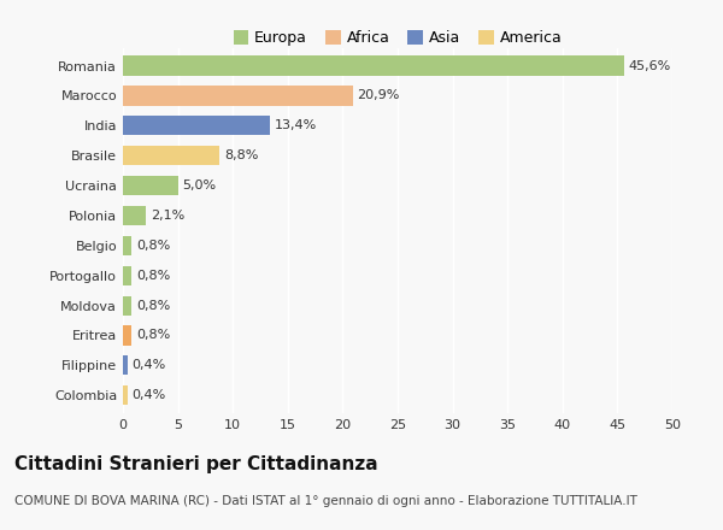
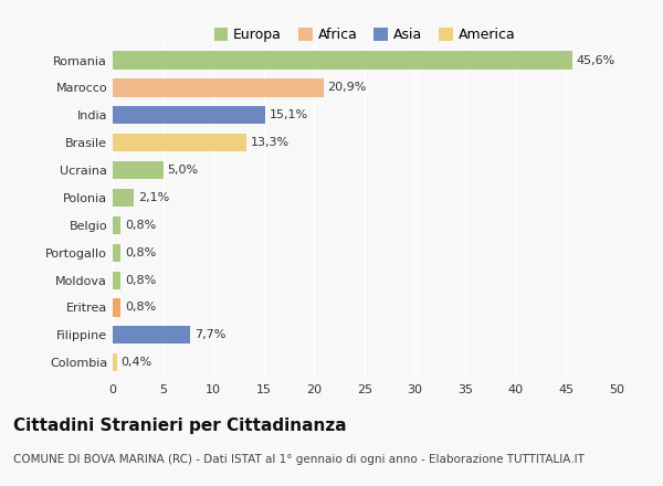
India: 13,4% -> 15,1%
Brasile: 8,8% -> 13,3%
Filippine: 0,4% -> 7,7%
